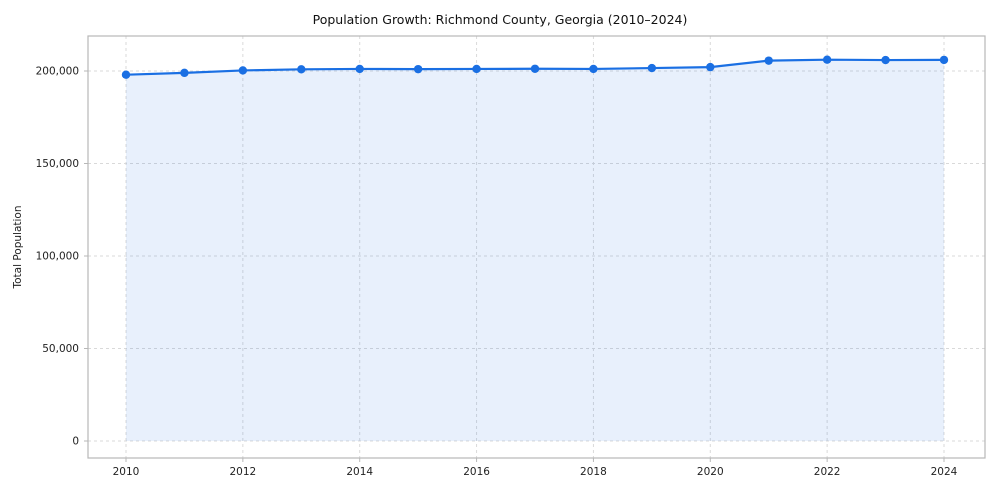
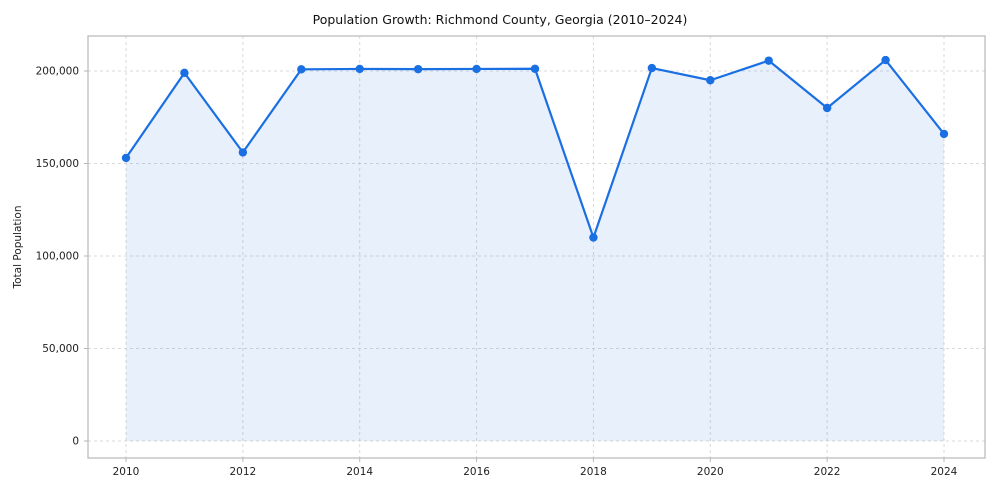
2010: 198000 -> 153000
2012: 200000 -> 156000
2018: 201000 -> 110000
2020: 202000 -> 195000
2022: 206000 -> 180000
2024: 206000 -> 166000
